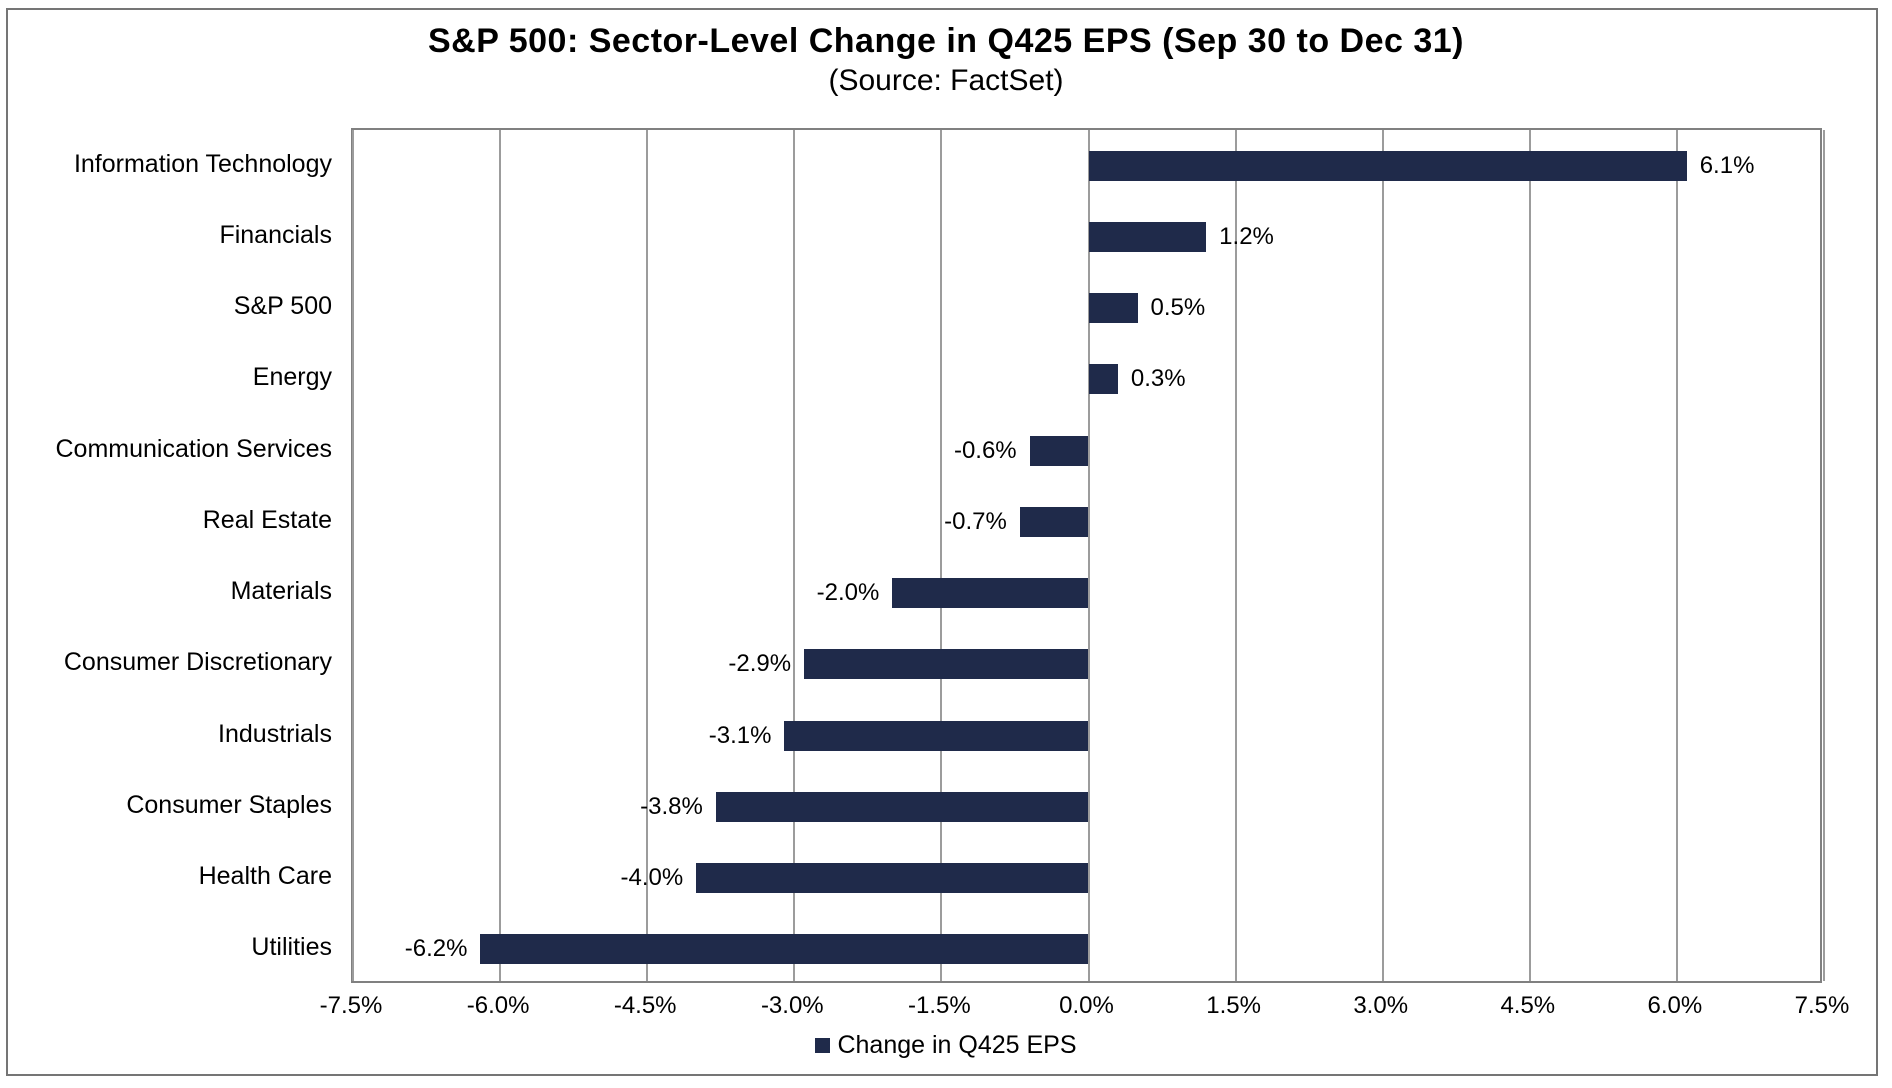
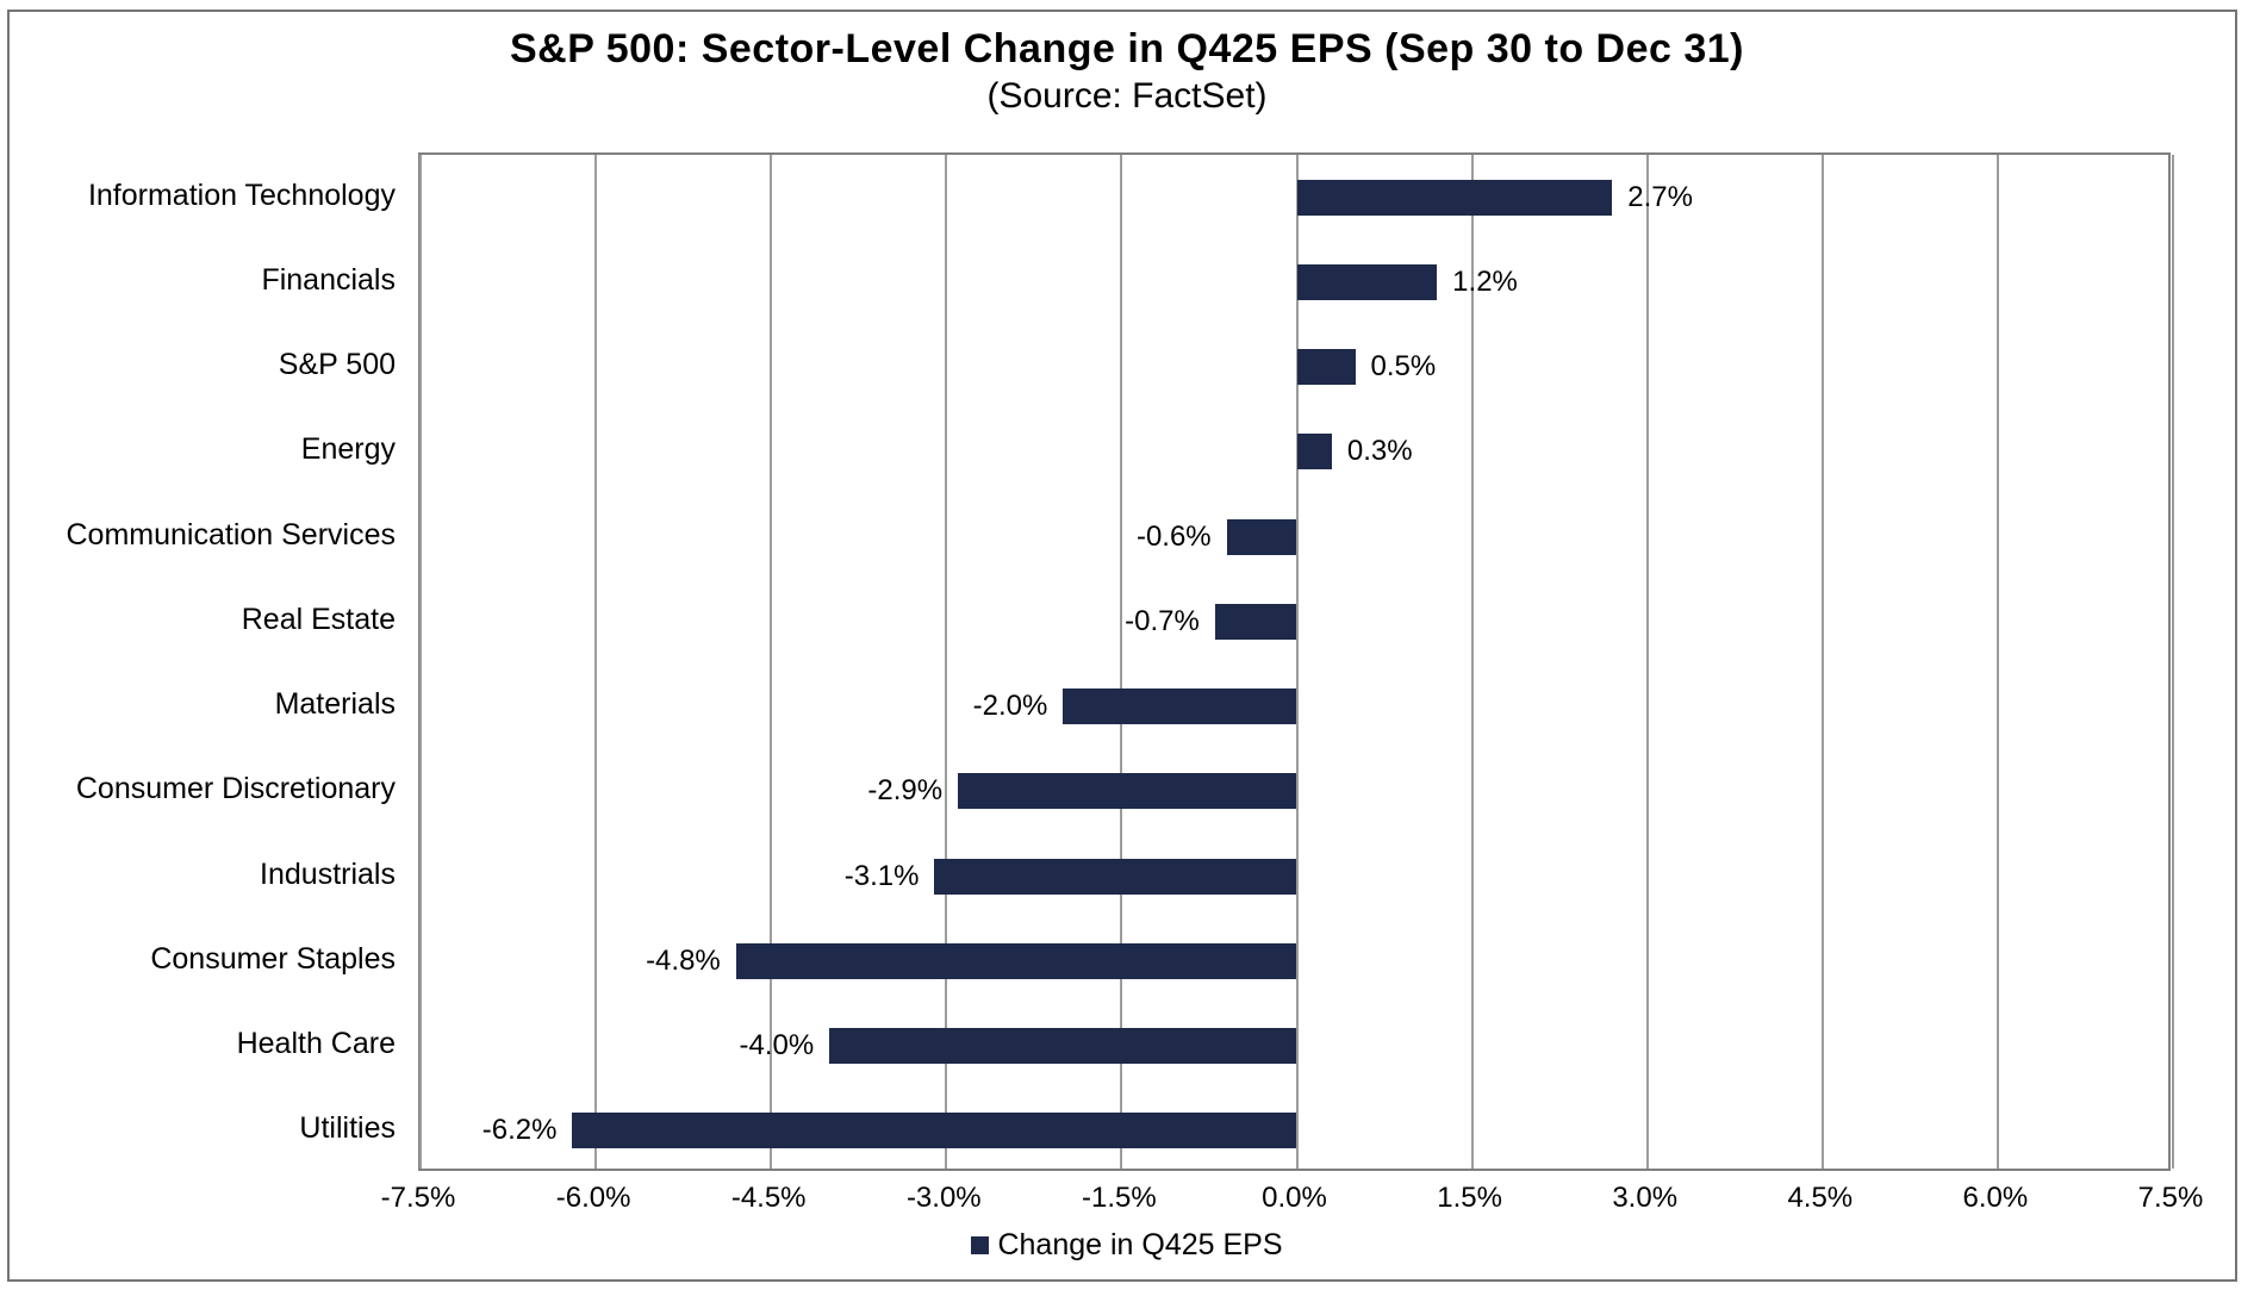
Information Technology: 6.1% -> 2.7%
Consumer Staples: -3.8% -> -4.8%
